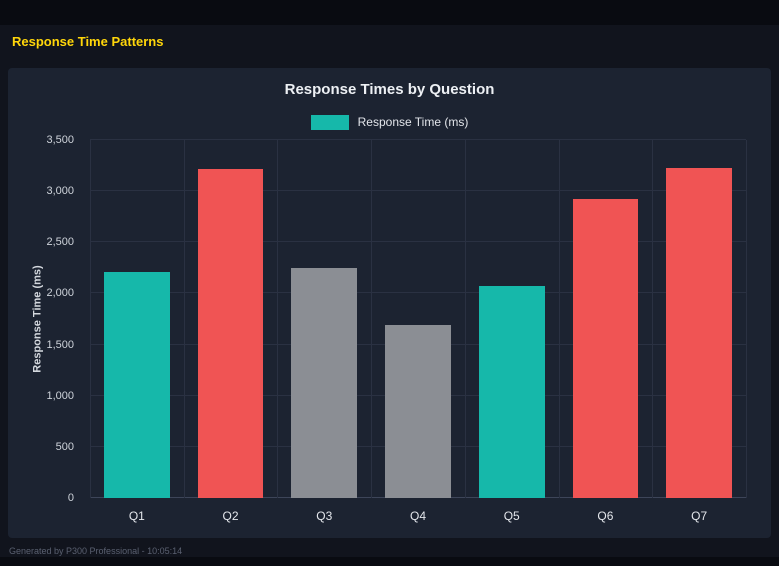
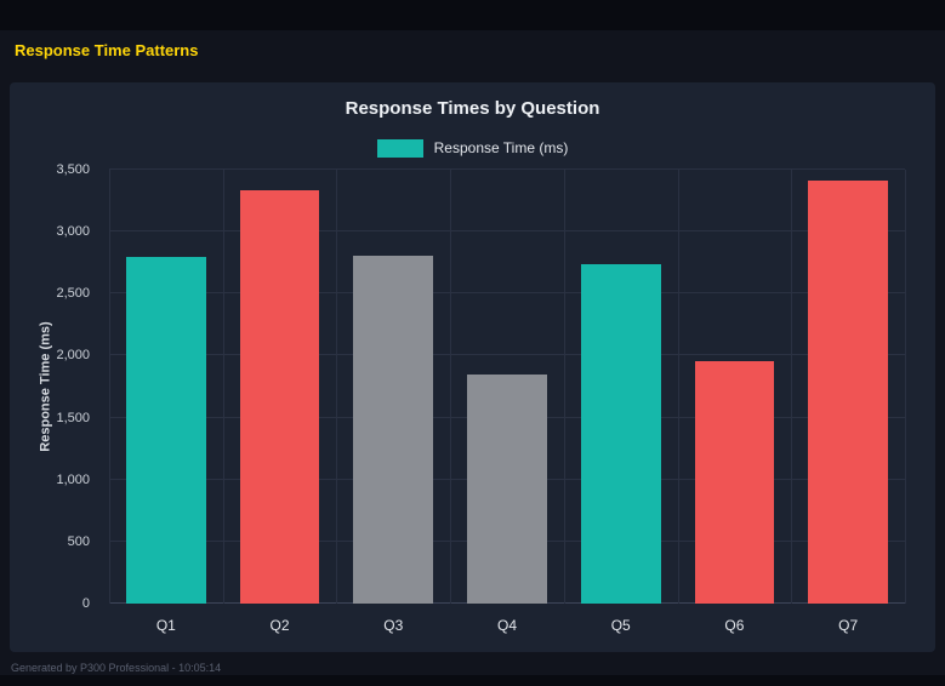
Q1: 2210 -> 2800
Q2: 3220 -> 3330
Q3: 2250 -> 2810
Q4: 1690 -> 1840
Q5: 2070 -> 2740
Q6: 2920 -> 1960
Q7: 3230 -> 3410
